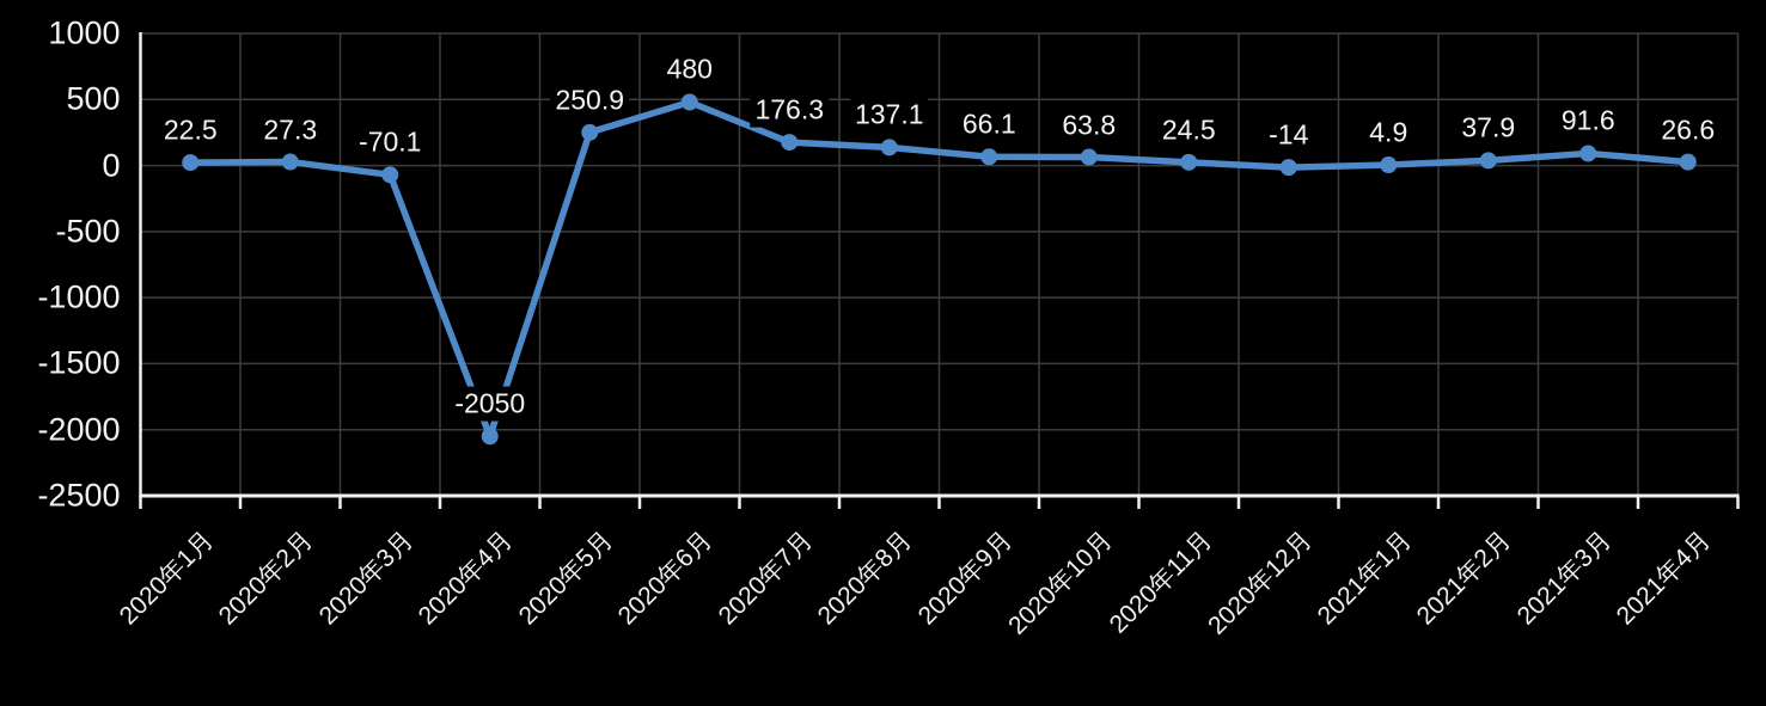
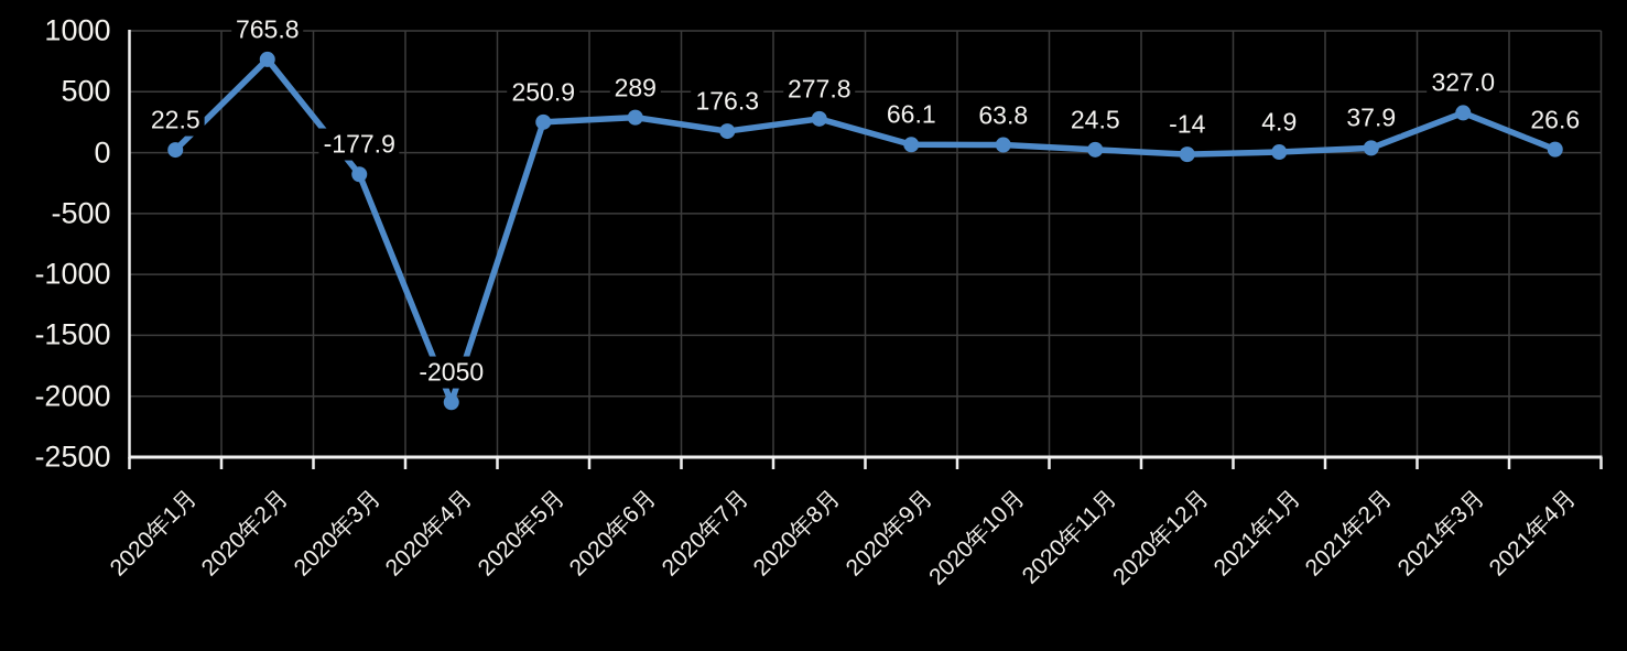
2020年2月: 27.3 -> 765.8
2020年3月: -70.1 -> -177.9
2020年6月: 480 -> 289
2020年8月: 137.1 -> 277.8
2021年3月: 91.6 -> 327.0
